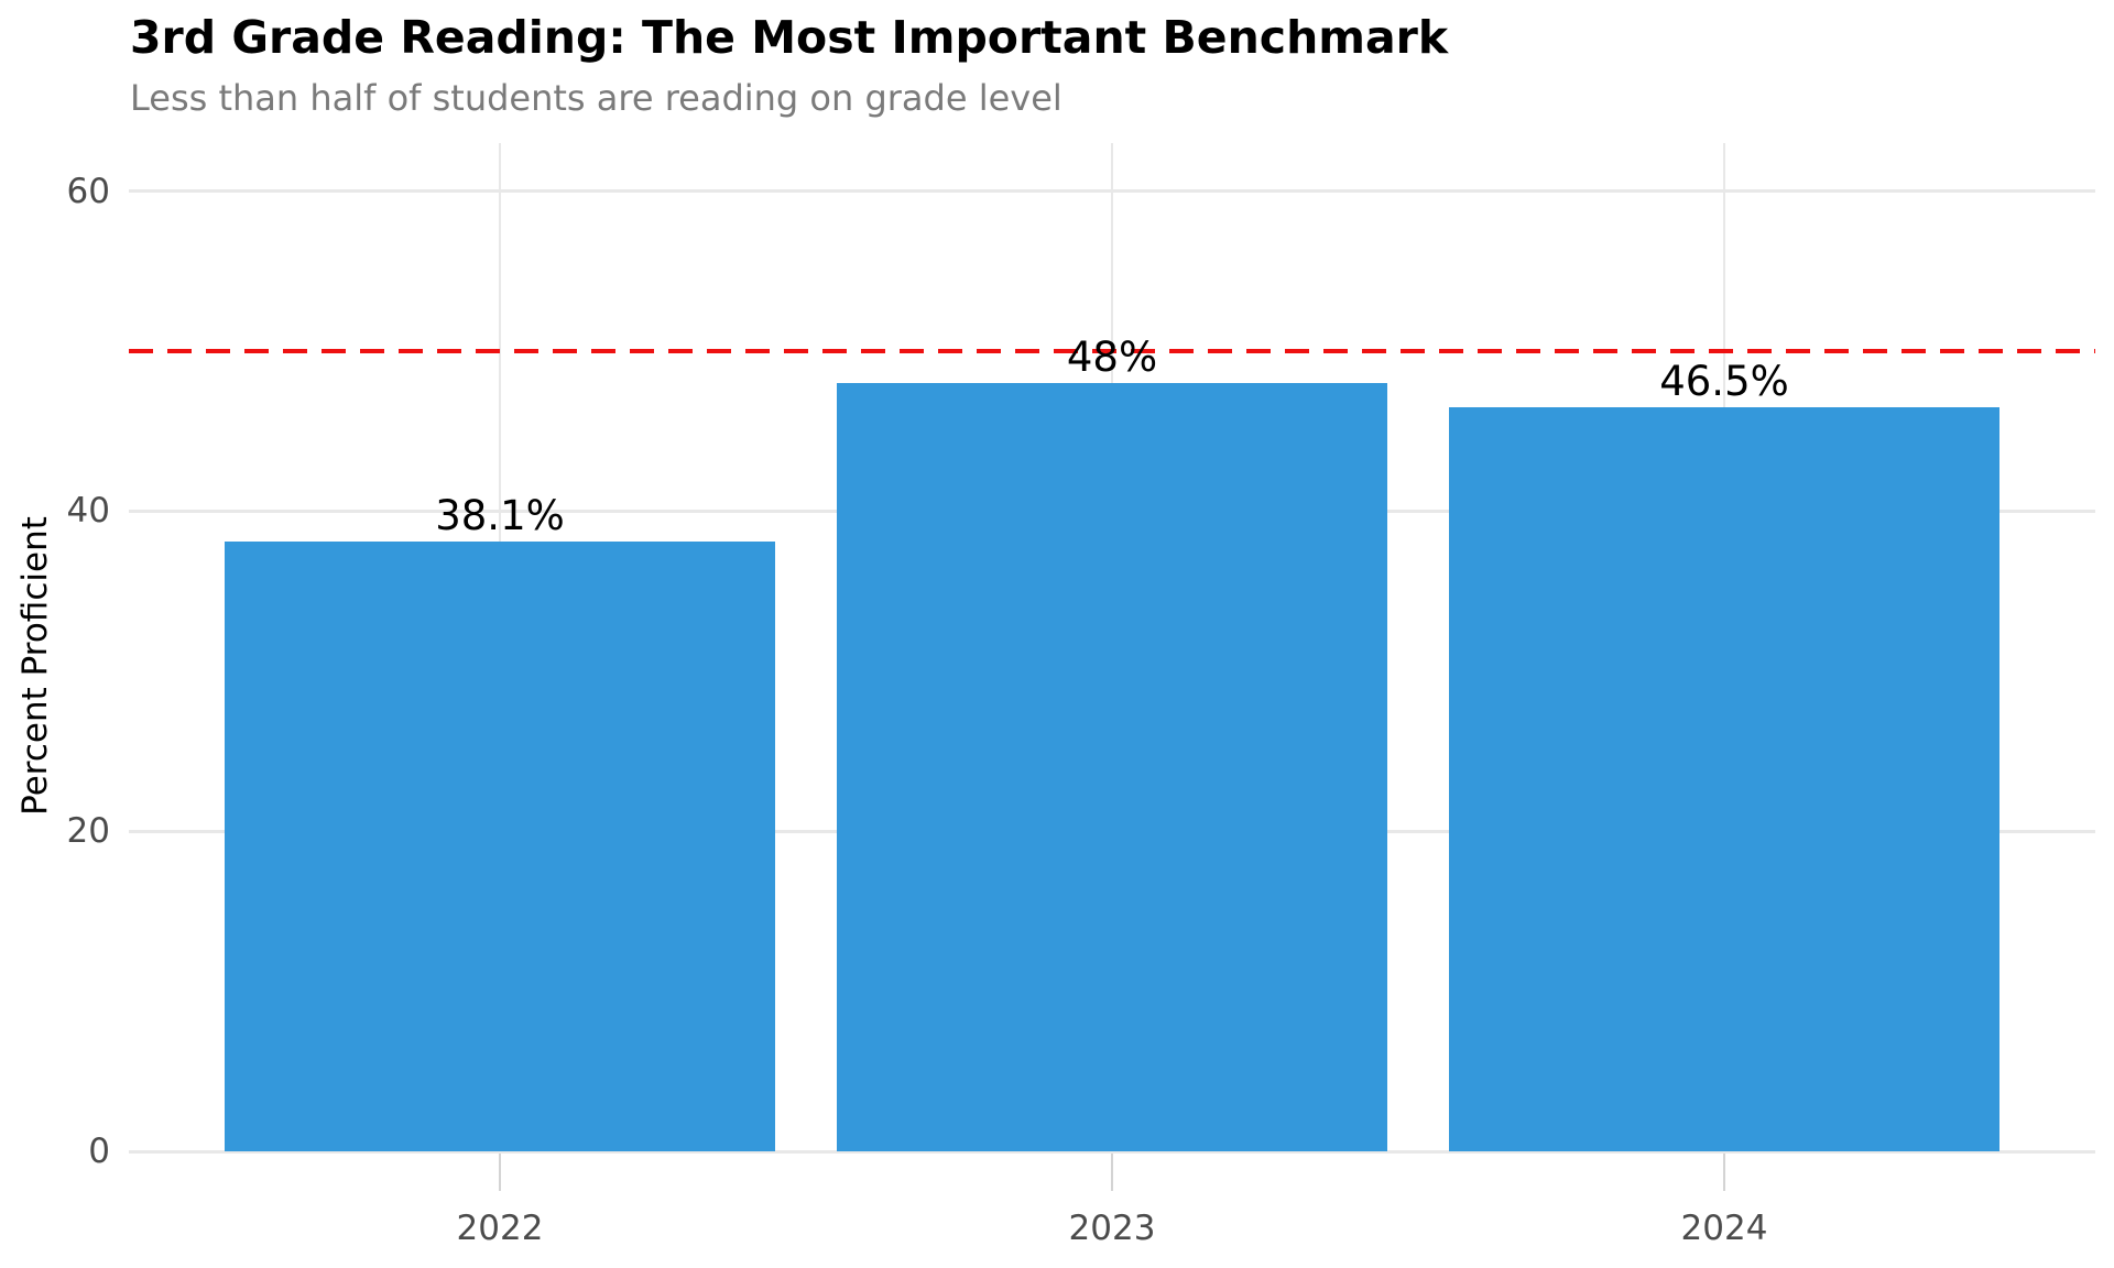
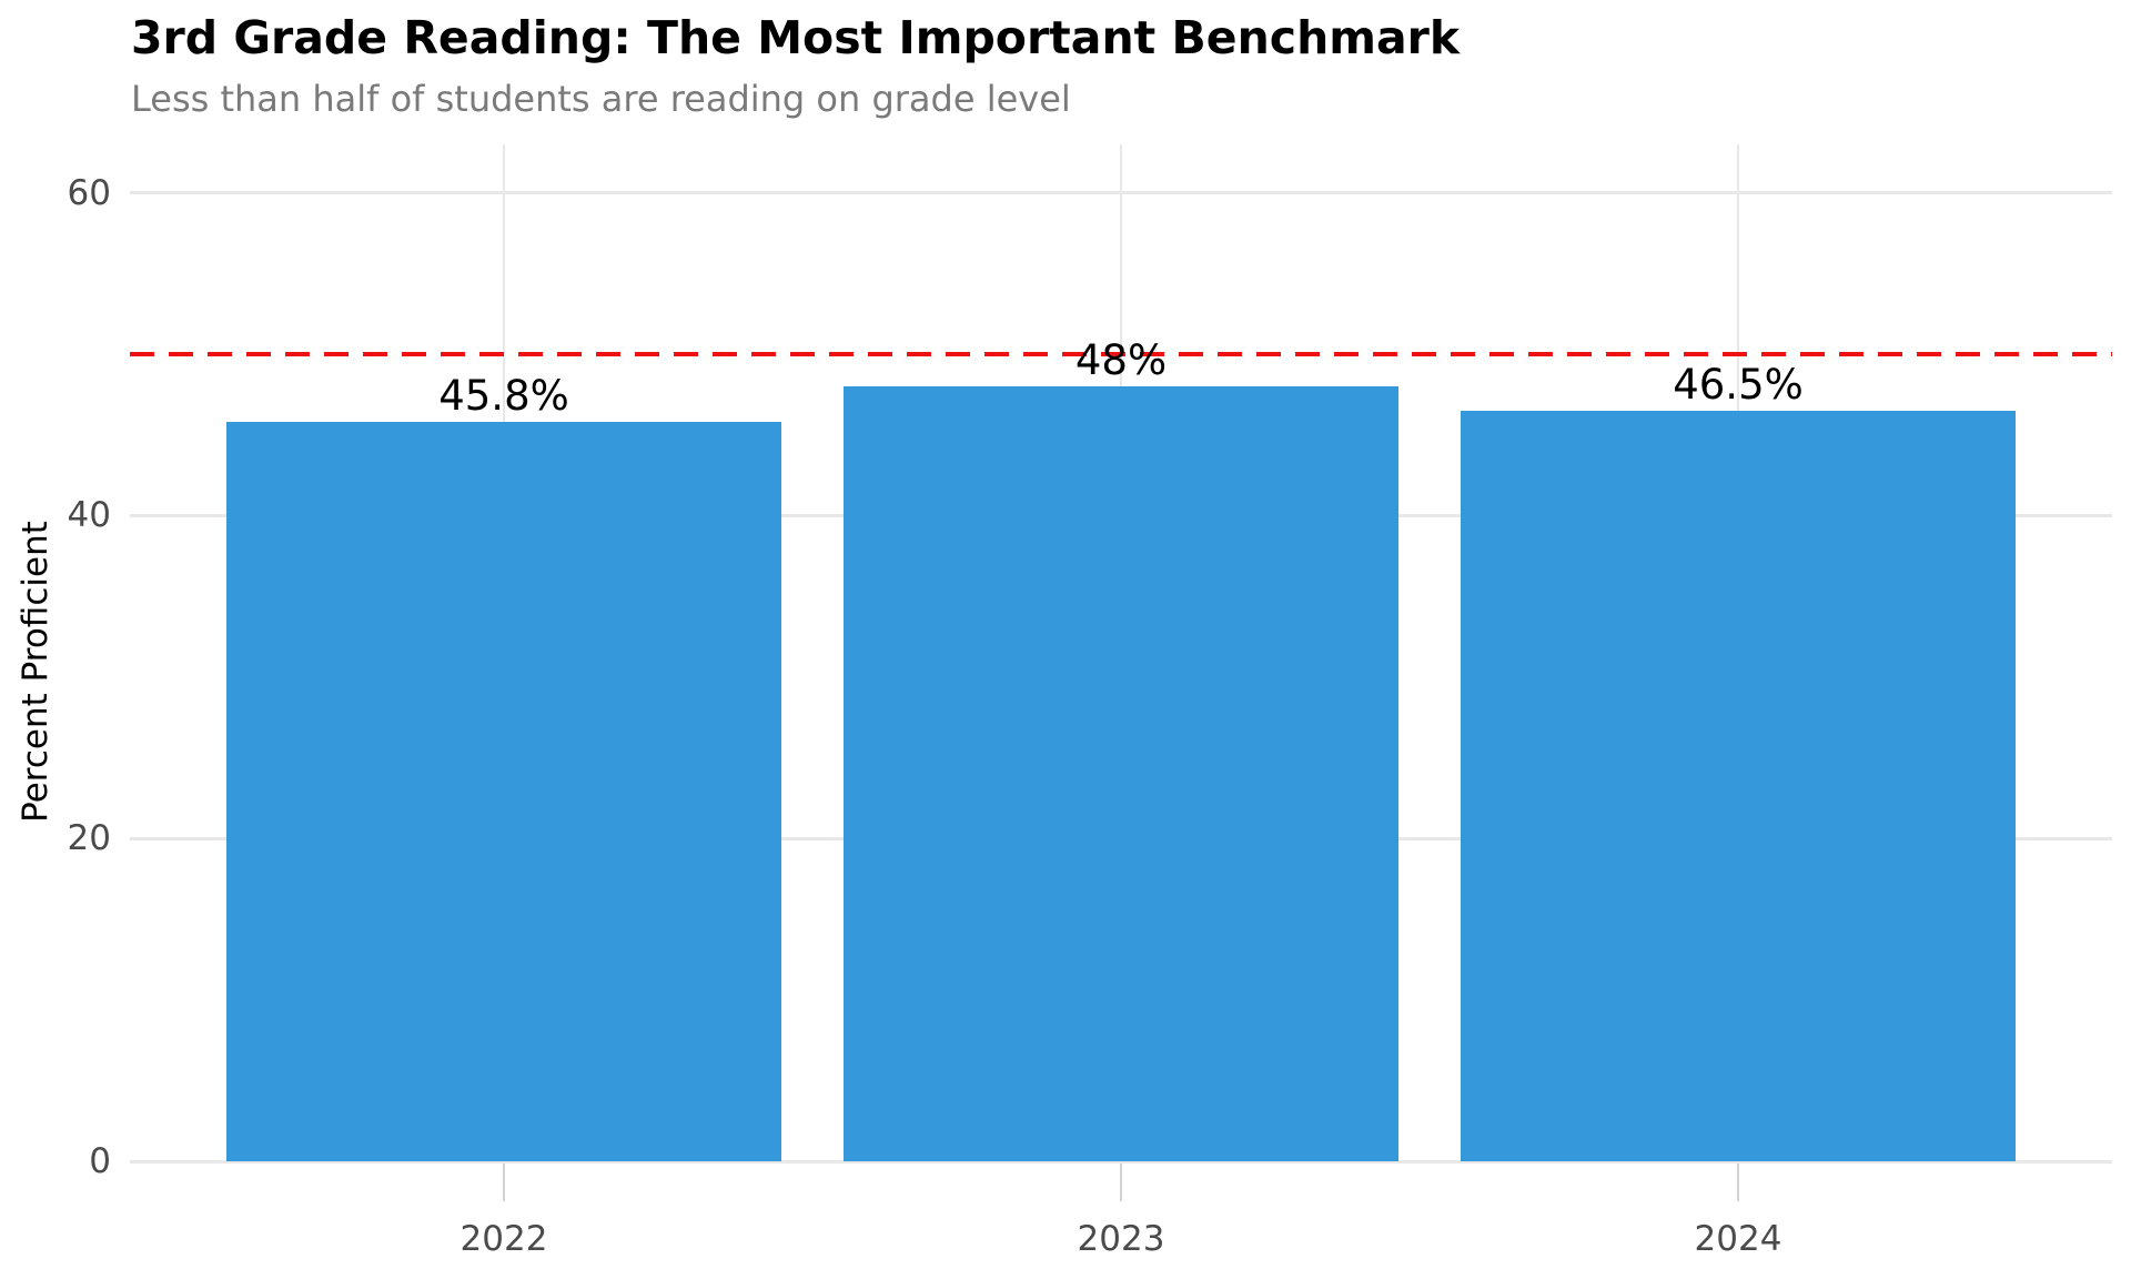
2022: 38.1% -> 45.8%
